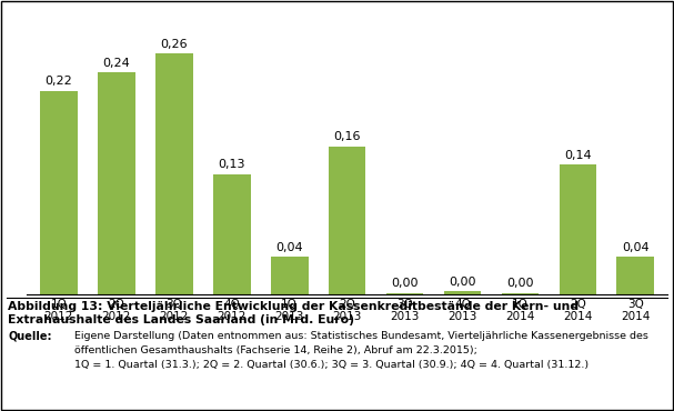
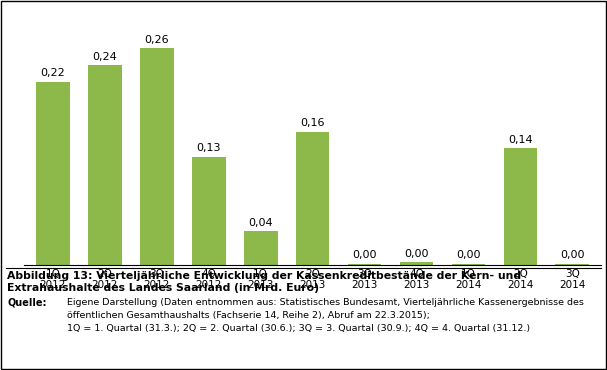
3Q 2014: 0,04 -> 0,00
